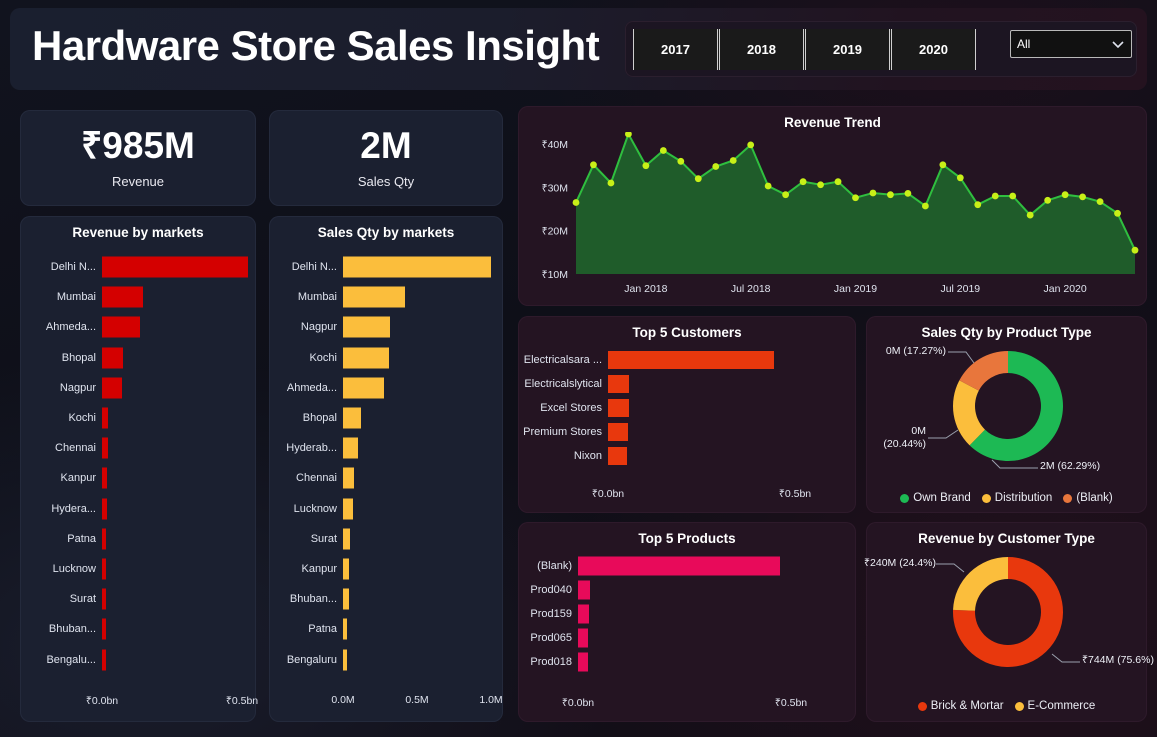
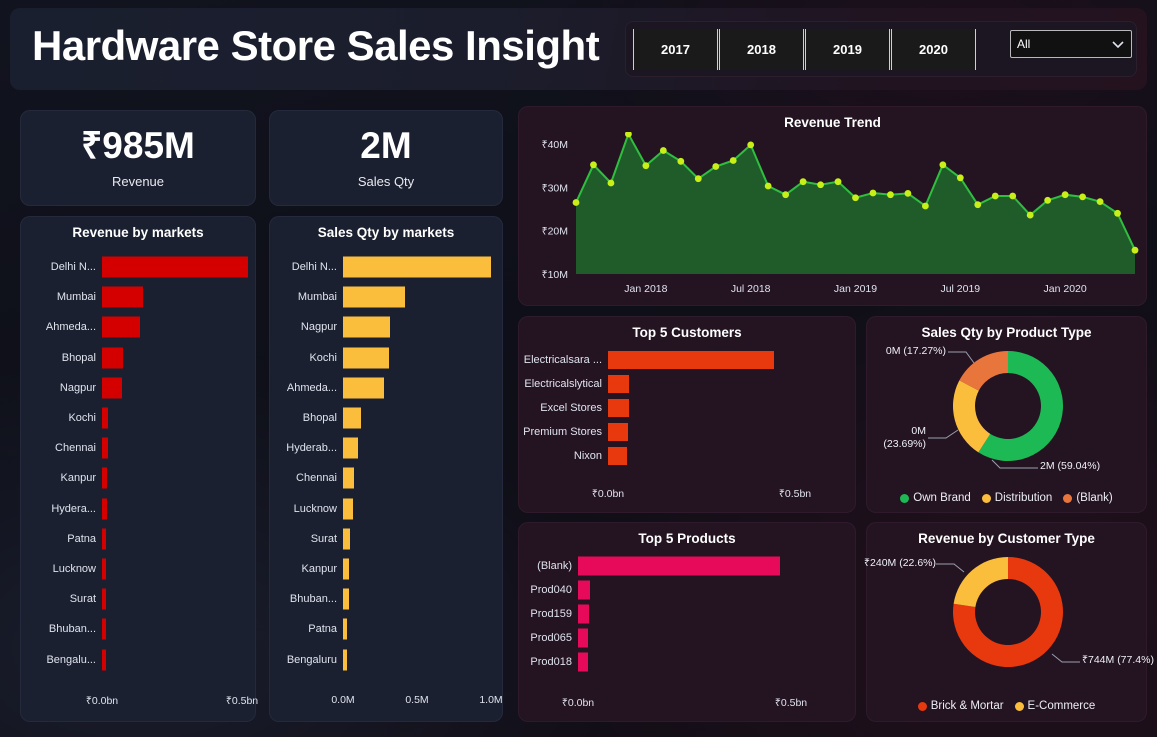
Sales Qty by Product Type/Own Brand: 62.29% -> 59.04%
Sales Qty by Product Type/Distribution: 20.44% -> 23.69%
Revenue by Customer Type/Brick & Mortar: 75.6% -> 77.4%
Revenue by Customer Type/E-Commerce: 24.4% -> 22.6%
